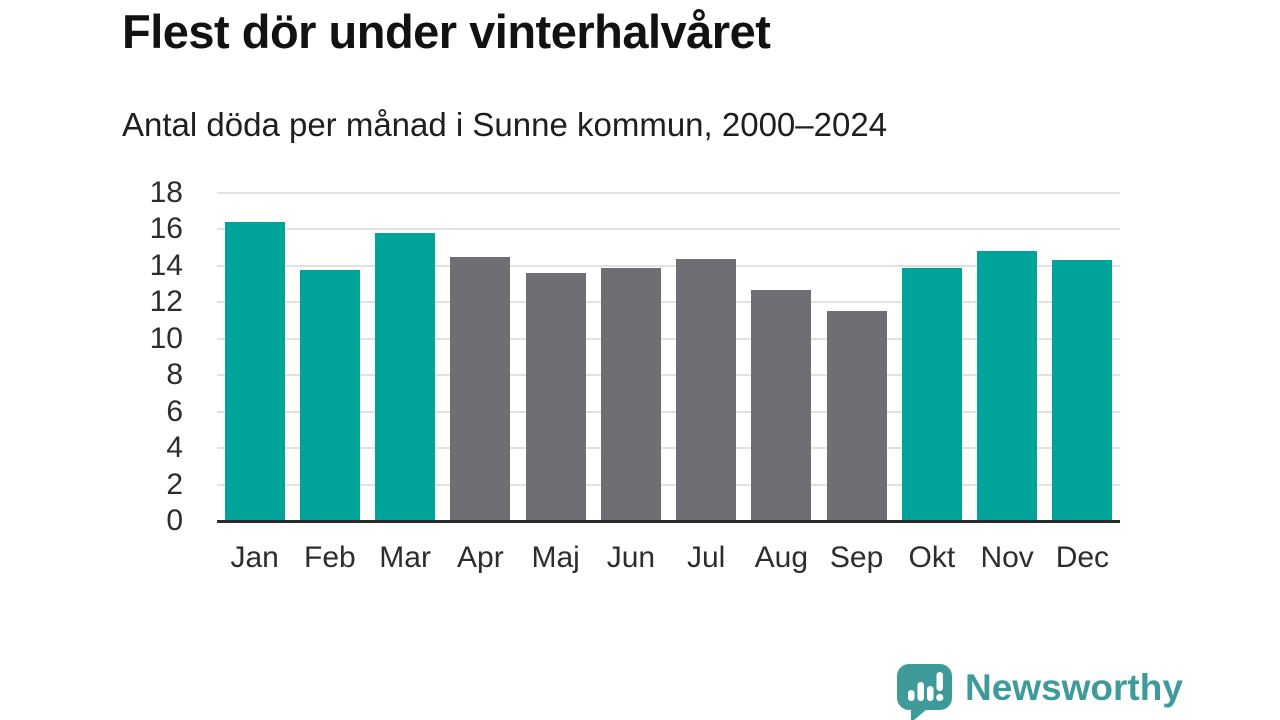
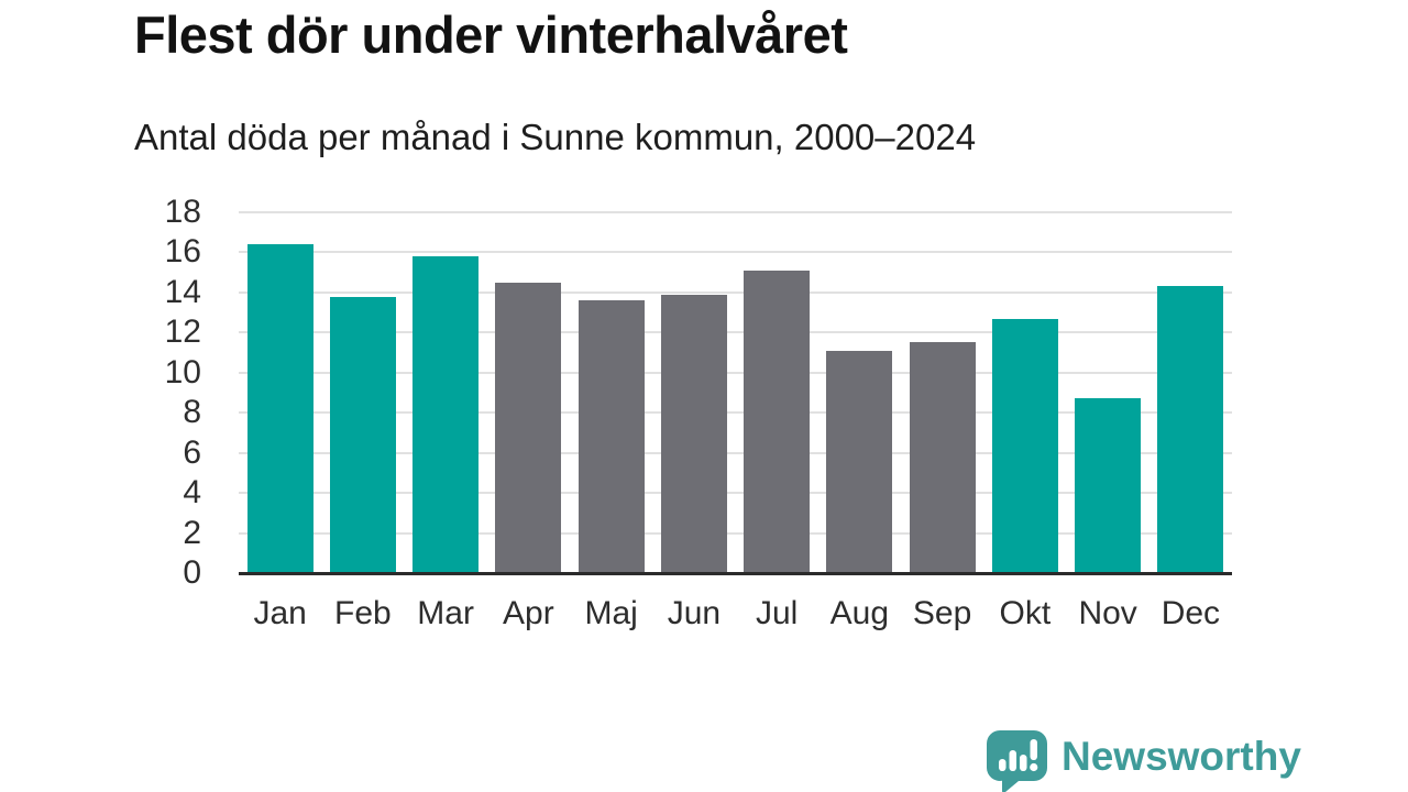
Jul: 14.4 -> 15.1
Aug: 12.7 -> 11.1
Okt: 13.9 -> 12.7
Nov: 14.8 -> 8.7
